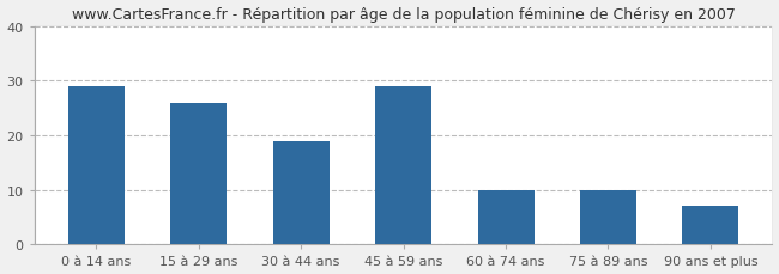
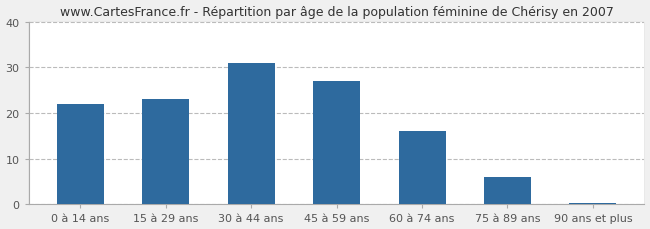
0 à 14 ans: 29.0 -> 22.0
15 à 29 ans: 26.0 -> 23.0
30 à 44 ans: 19.0 -> 31.0
45 à 59 ans: 29.0 -> 27.0
60 à 74 ans: 10.0 -> 16.0
75 à 89 ans: 10.0 -> 6.0
90 ans et plus: 7.0 -> 0.4
